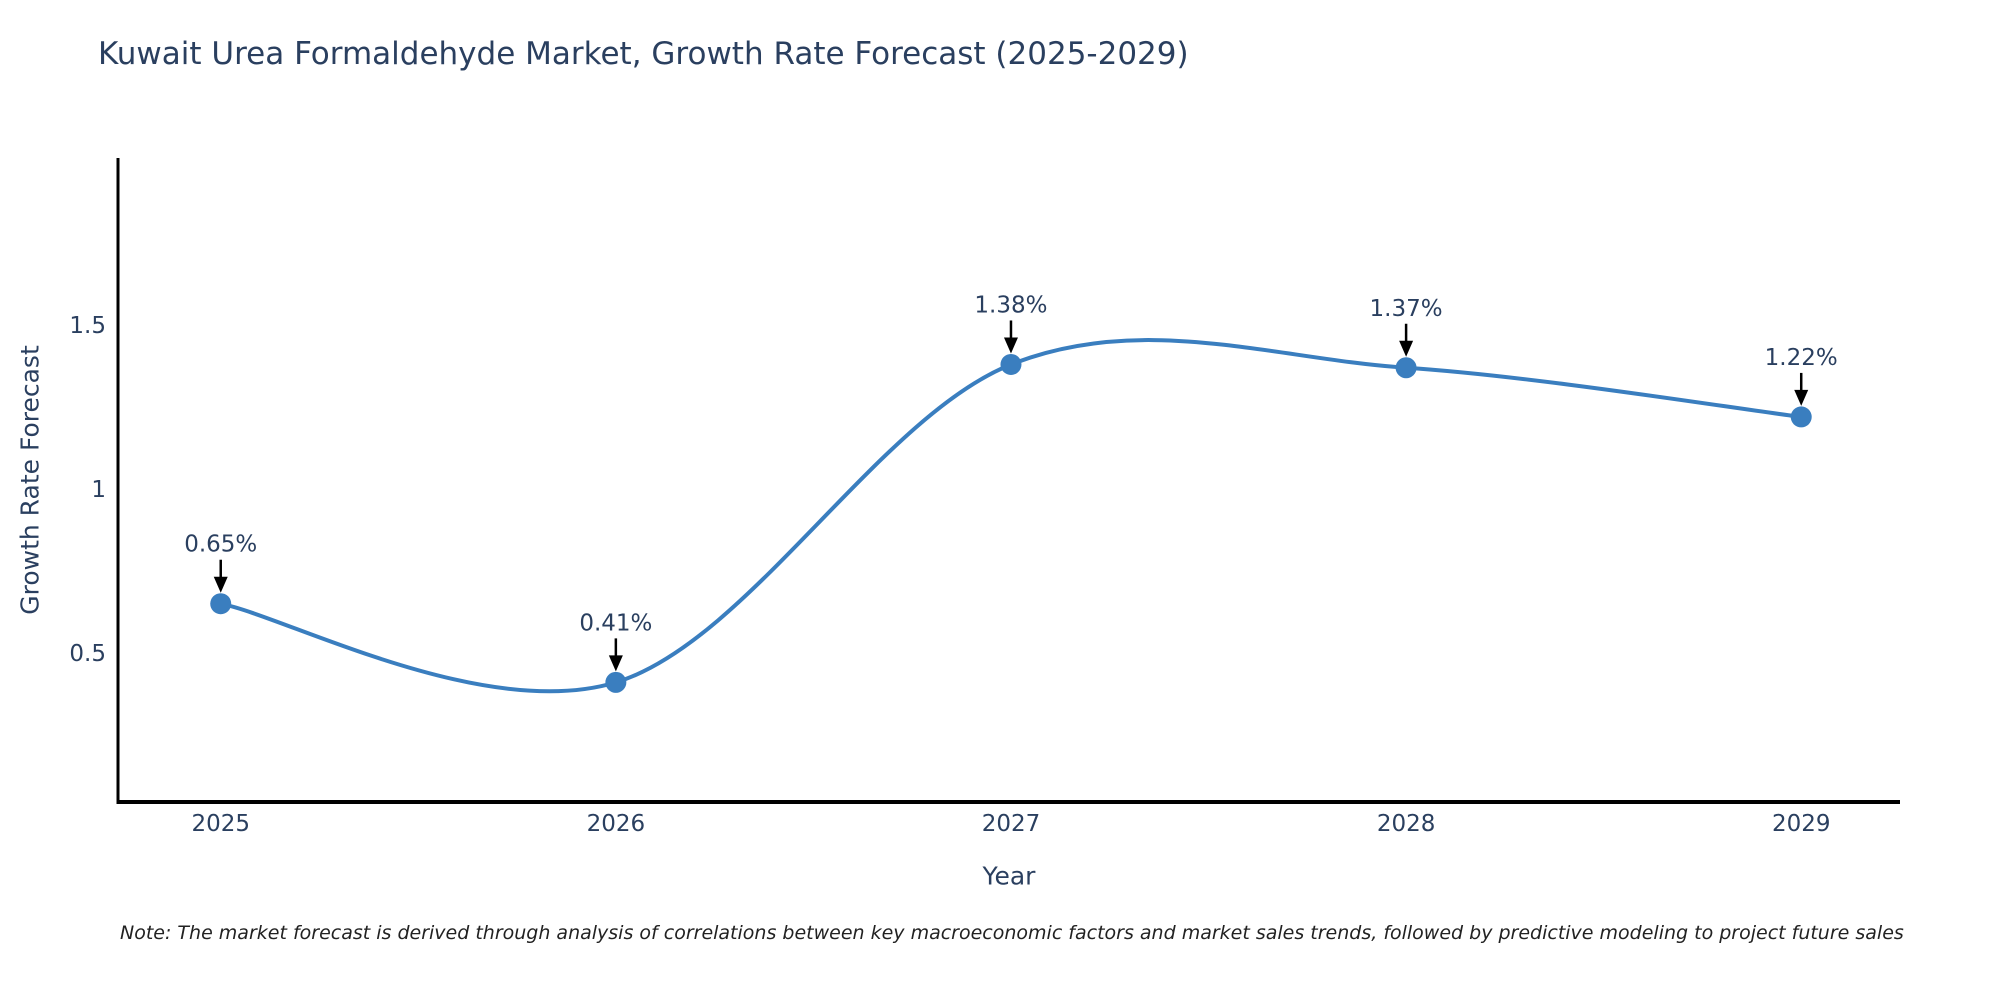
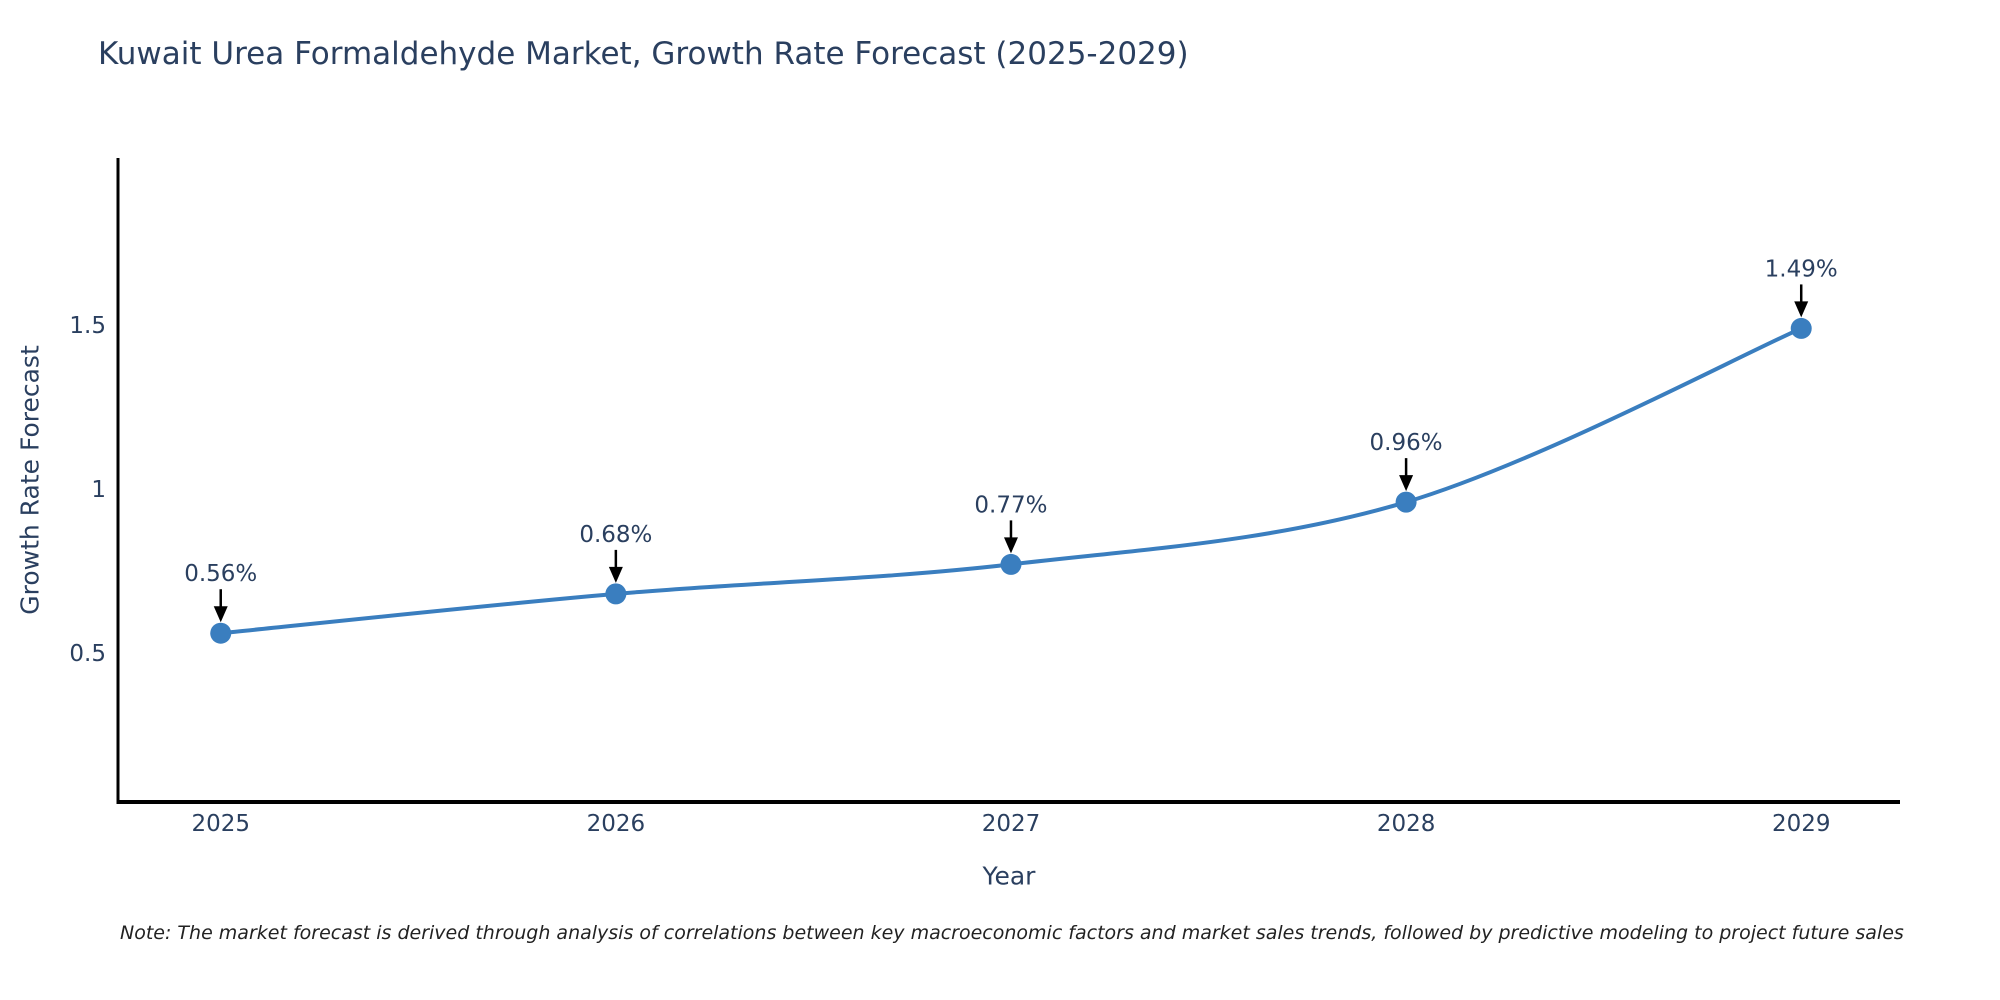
2025: 0.65% -> 0.56%
2026: 0.41% -> 0.68%
2027: 1.38% -> 0.77%
2028: 1.37% -> 0.96%
2029: 1.22% -> 1.49%
